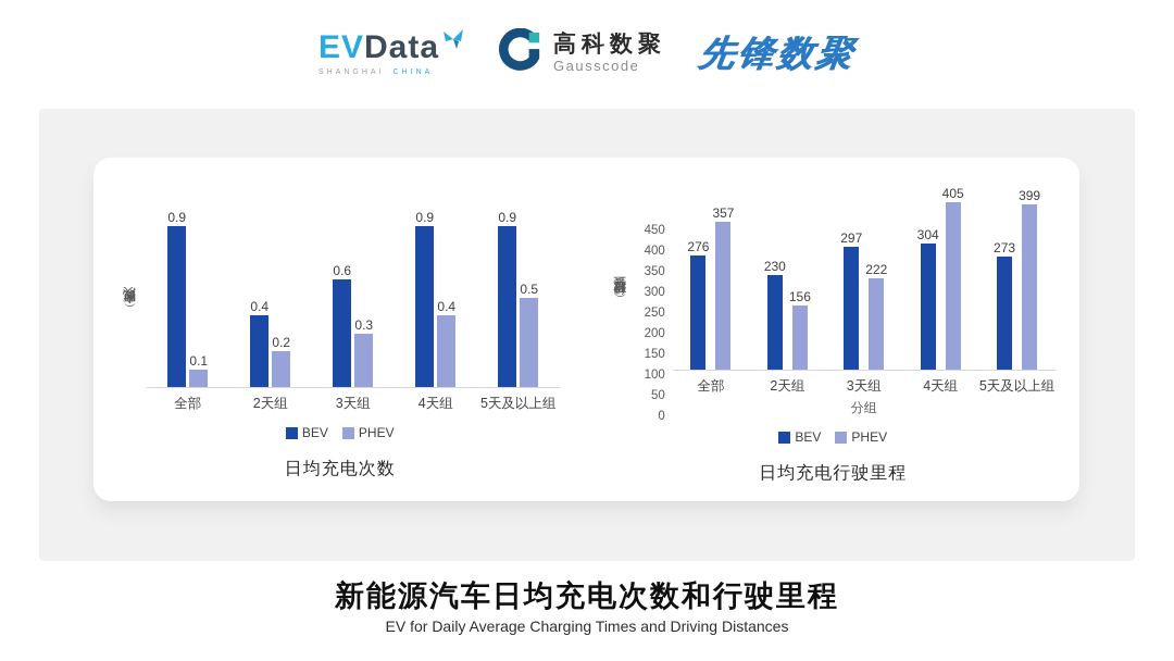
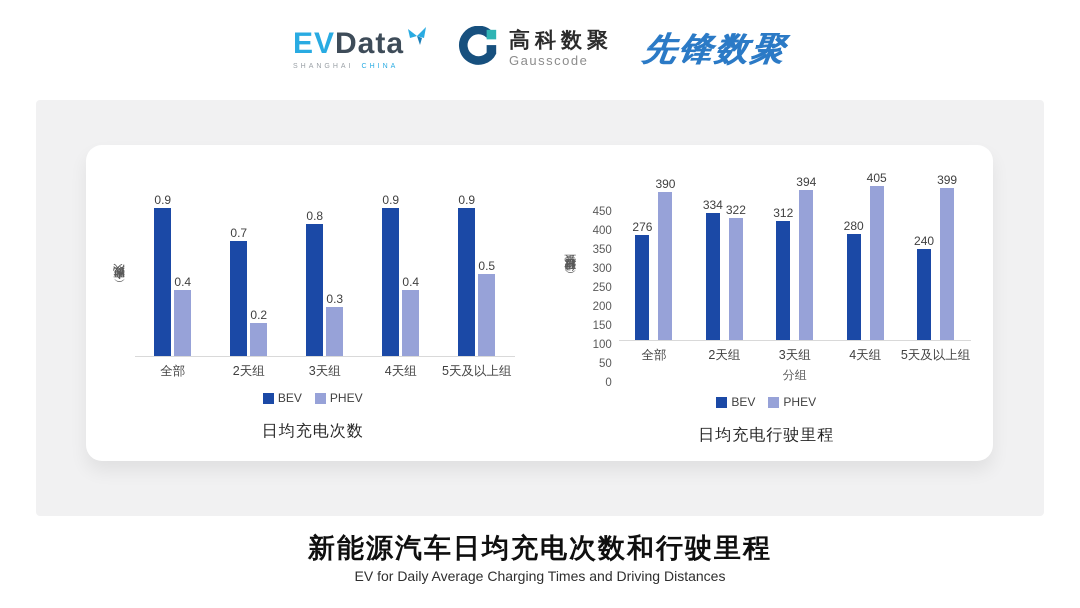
日均充电次数/PHEV/全部: 0.1 -> 0.4
日均充电次数/BEV/2天组: 0.4 -> 0.7
日均充电次数/BEV/3天组: 0.6 -> 0.8
日均充电行驶里程/PHEV/全部: 357 -> 390
日均充电行驶里程/BEV/2天组: 230 -> 334
日均充电行驶里程/PHEV/2天组: 156 -> 322
日均充电行驶里程/BEV/3天组: 297 -> 312
日均充电行驶里程/PHEV/3天组: 222 -> 394
日均充电行驶里程/BEV/4天组: 304 -> 280
日均充电行驶里程/BEV/5天及以上组: 273 -> 240
